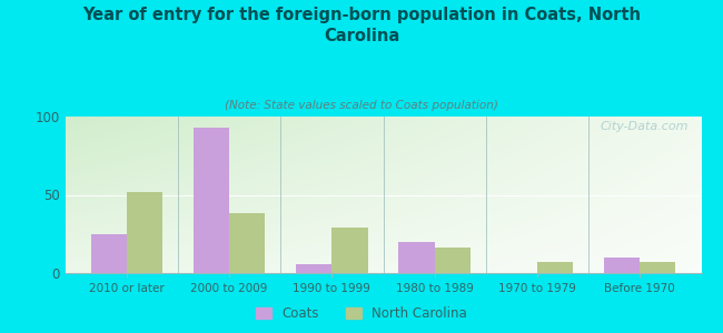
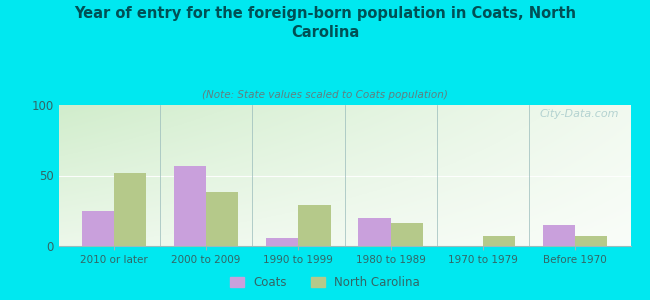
Coats/2000 to 2009: 93 -> 57
Coats/Before 1970: 10 -> 15
